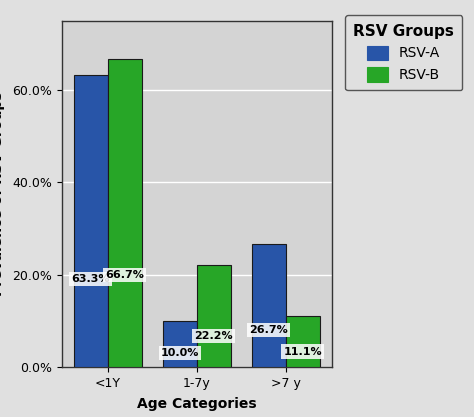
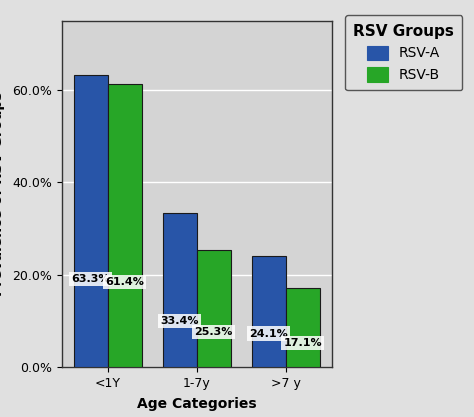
RSV-B/<1Y: 66.7% -> 61.4%
RSV-A/1-7y: 10.0% -> 33.4%
RSV-B/1-7y: 22.2% -> 25.3%
RSV-A/>7 y: 26.7% -> 24.1%
RSV-B/>7 y: 11.1% -> 17.1%
